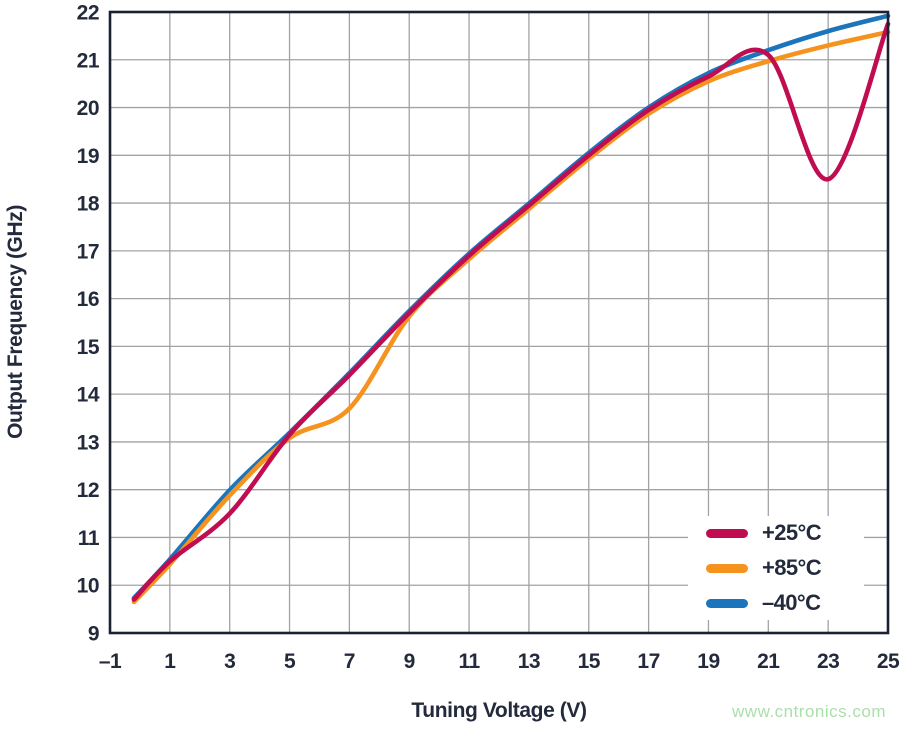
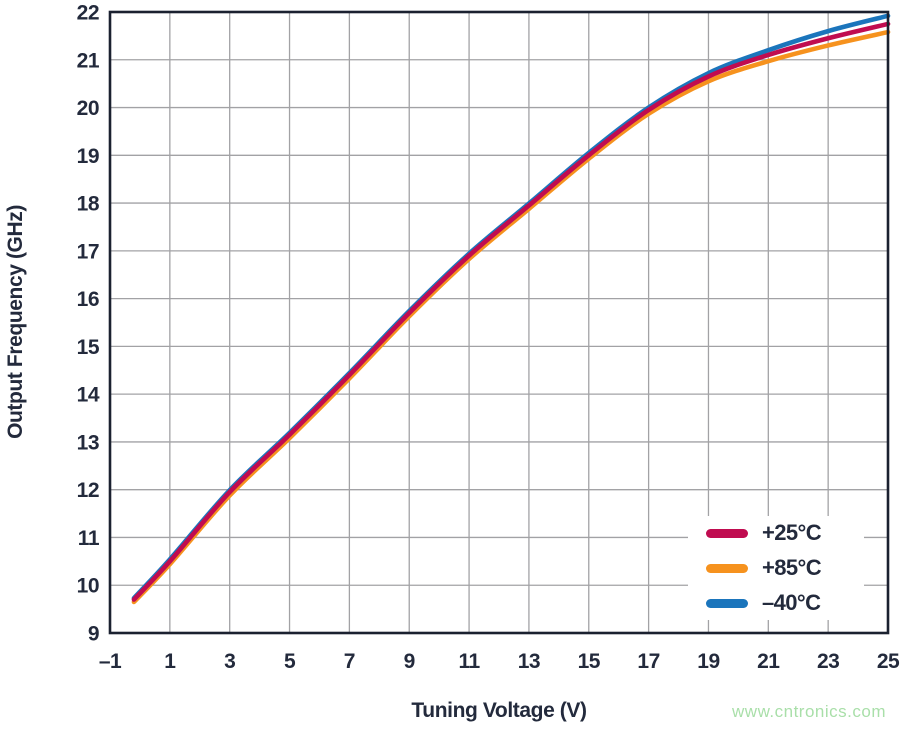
+25°C/3: 11.5 -> 11.9
+85°C/7: 13.7 -> 14.3
+25°C/23: 18.5 -> 21.4
